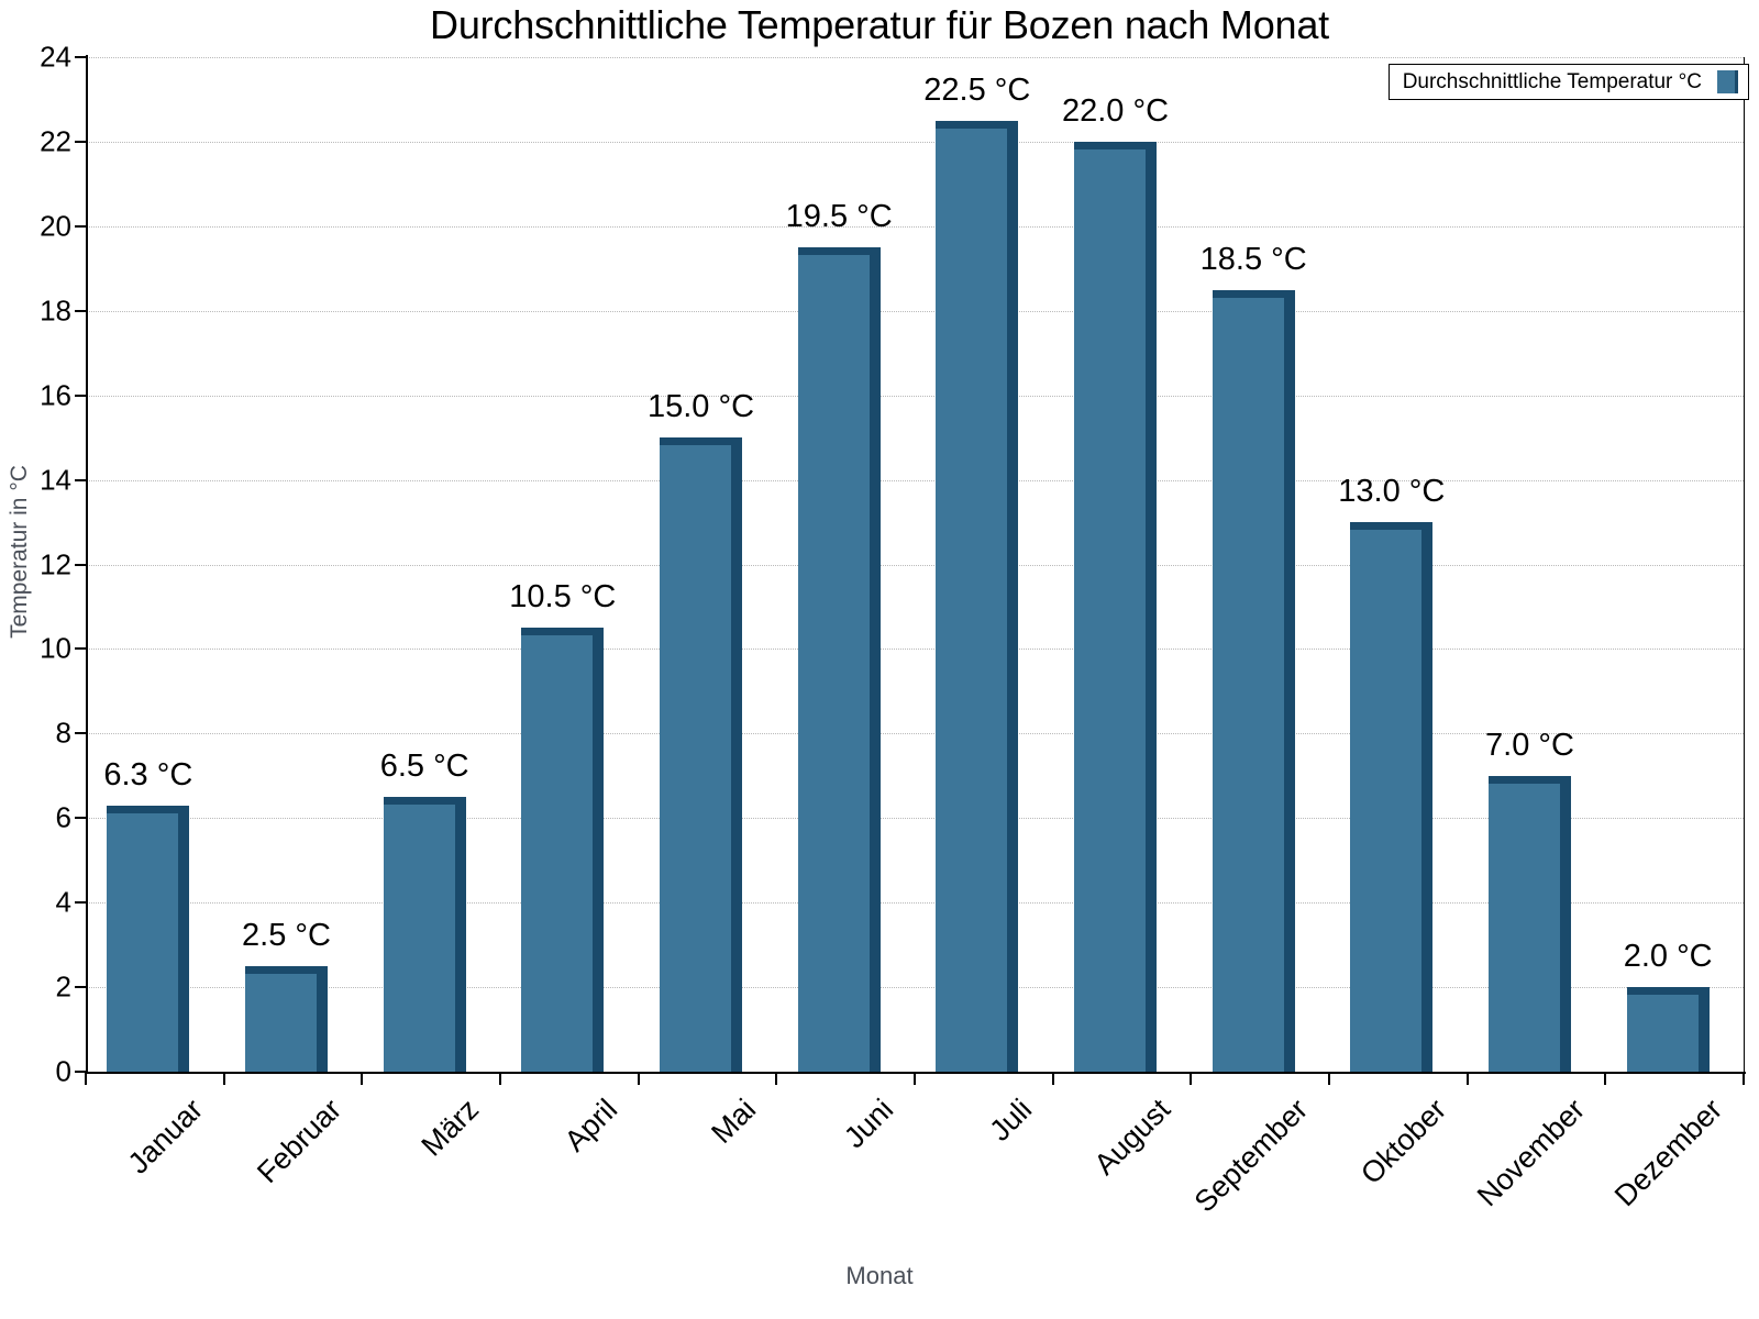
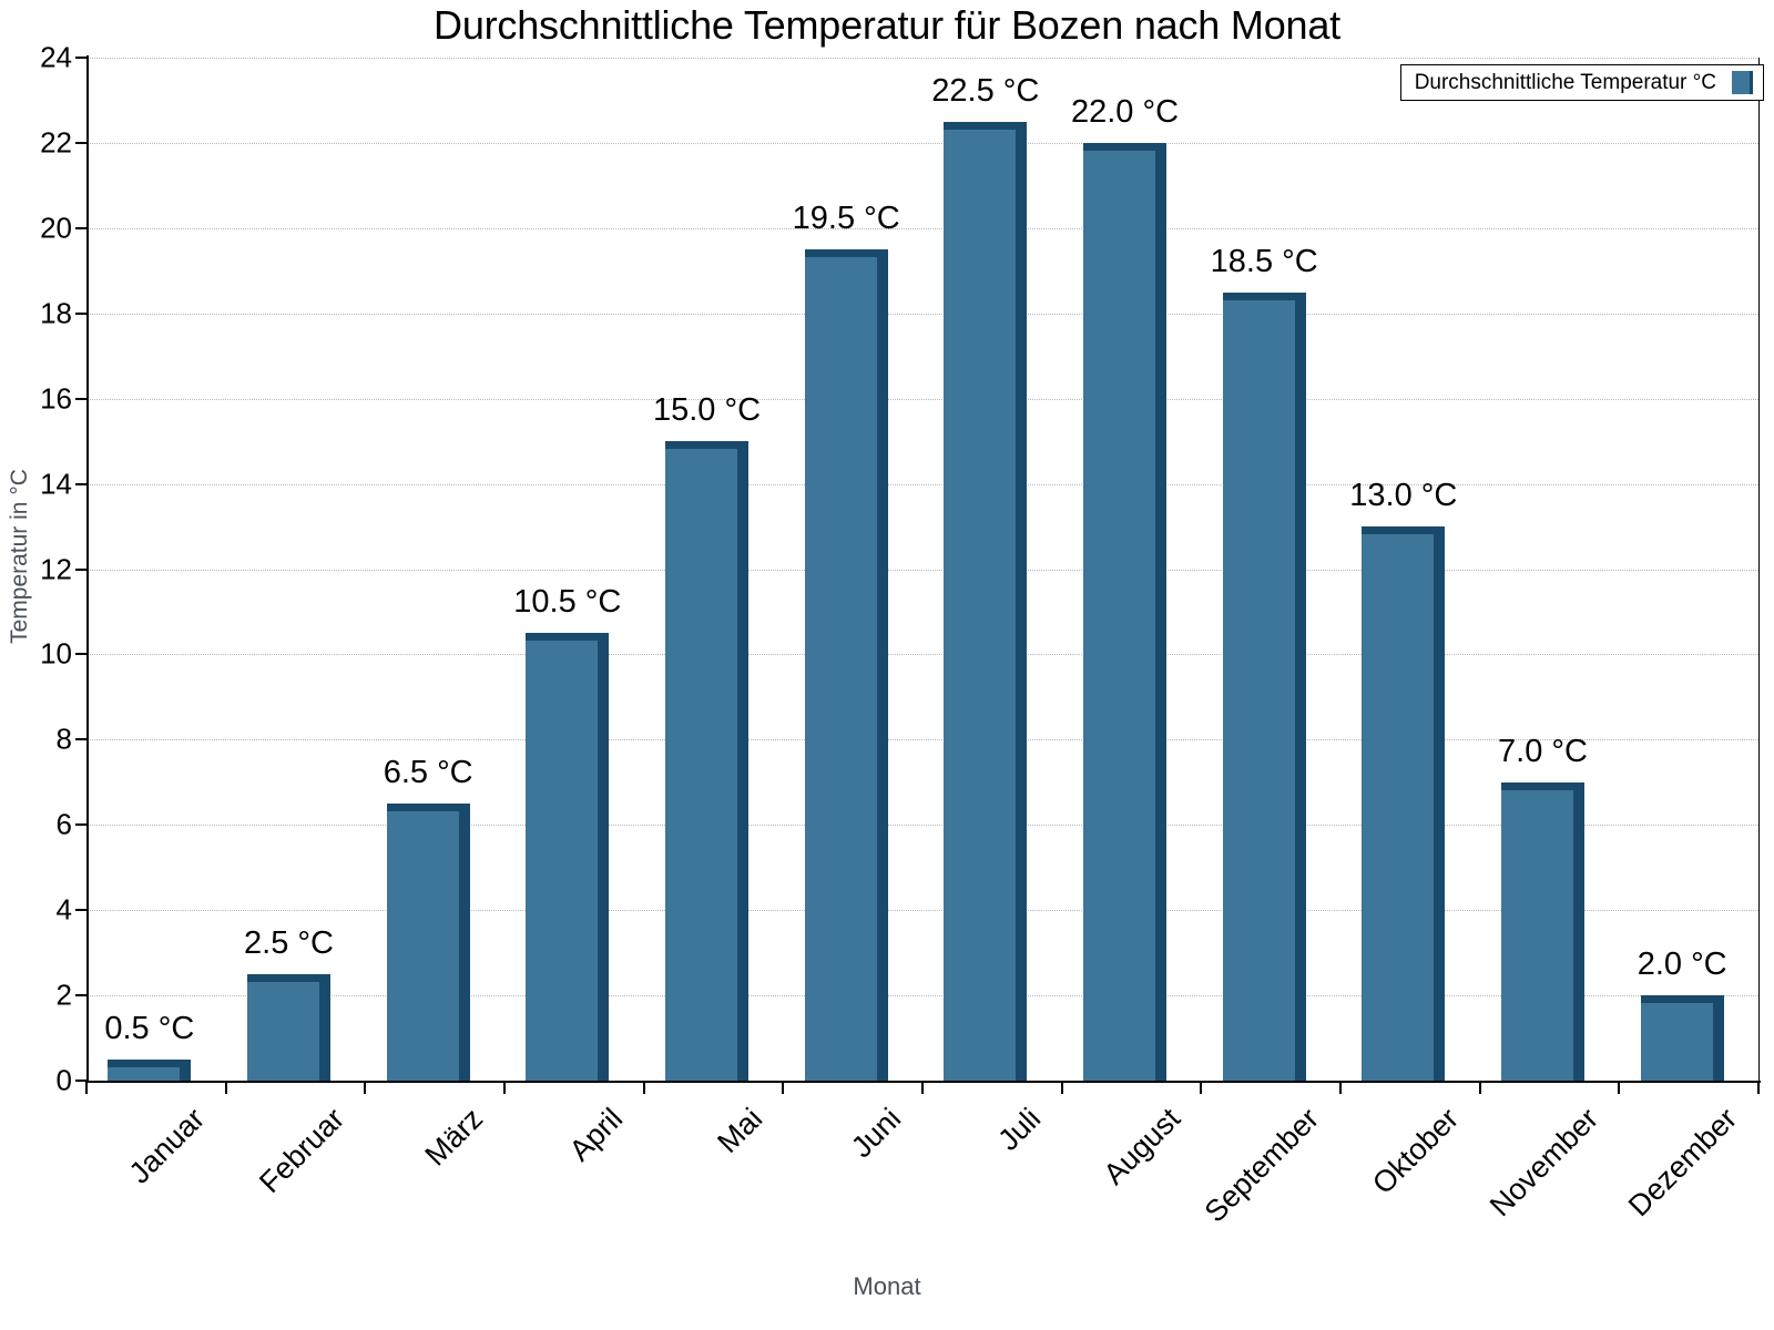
Januar: 6.3 -> 0.5
